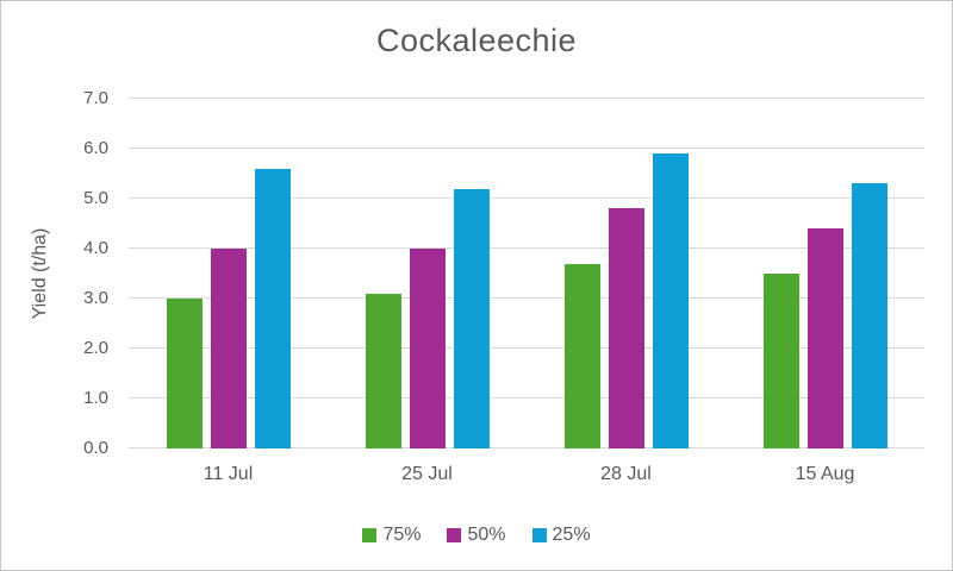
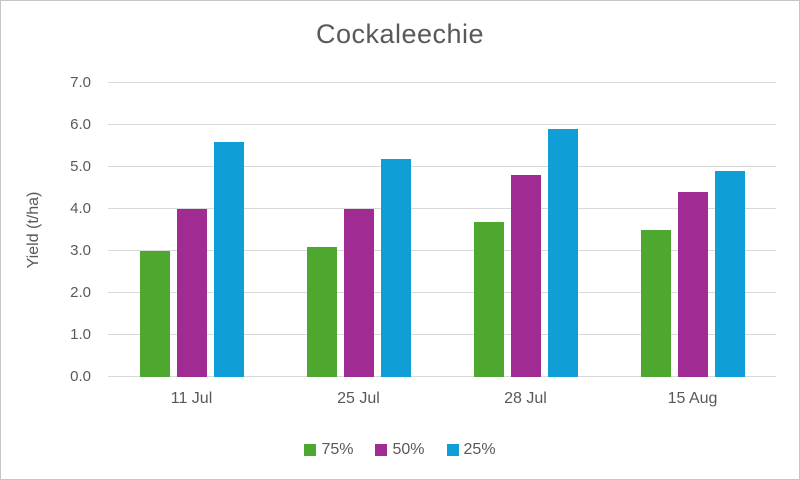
25%/15 Aug: 5.3 -> 4.9
